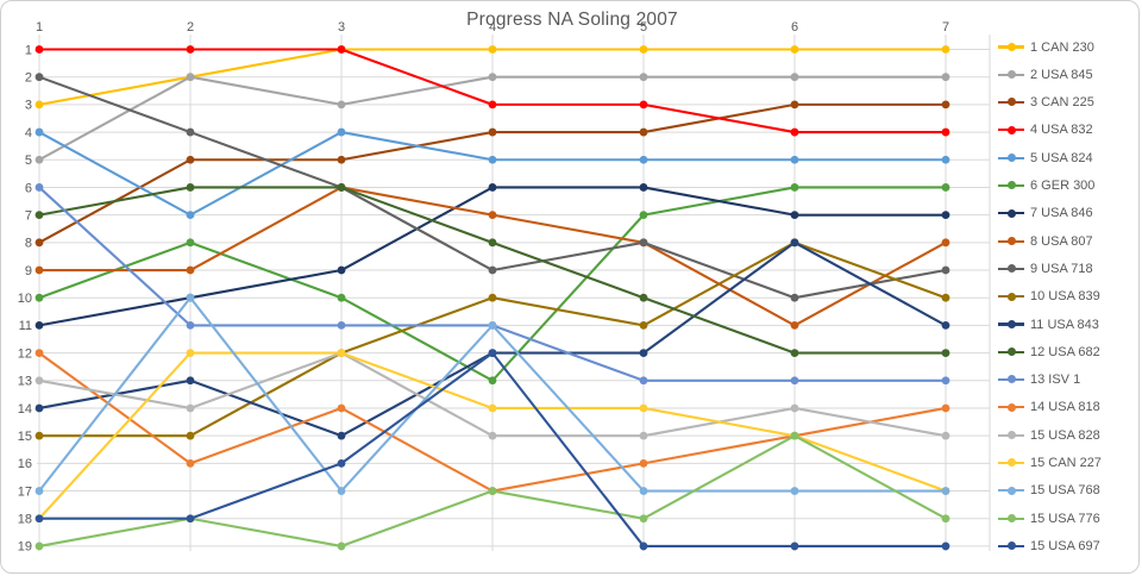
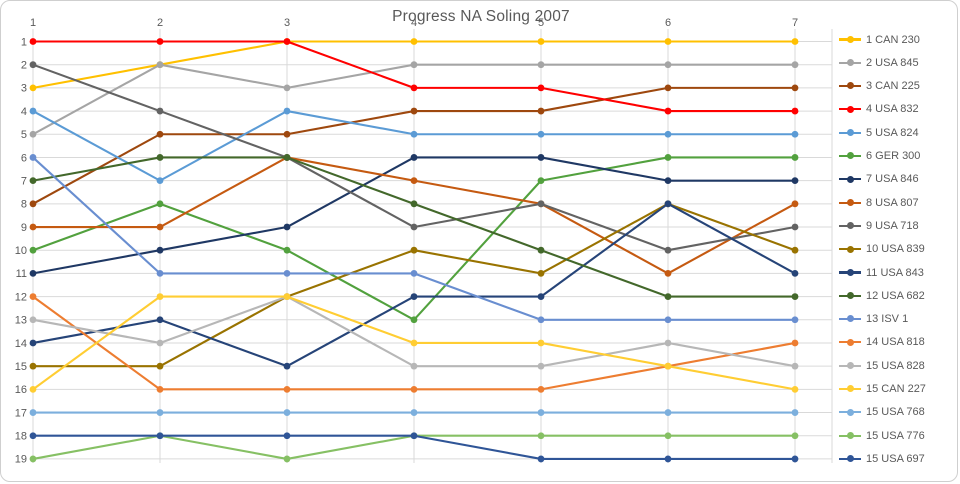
15 CAN 227/1: 18 -> 16
15 USA 768/2: 10 -> 17
14 USA 818/3: 14 -> 16
15 USA 697/3: 16 -> 18
14 USA 818/4: 17 -> 16
15 USA 768/4: 11 -> 17
15 USA 776/4: 17 -> 18
15 USA 697/4: 12 -> 18
15 USA 776/6: 15 -> 18
15 CAN 227/7: 17 -> 16
